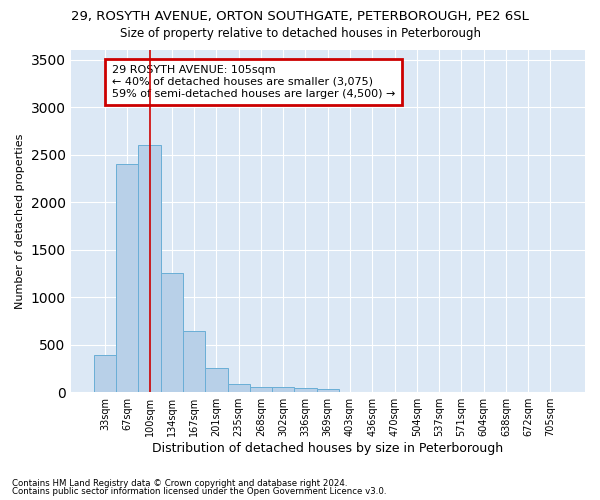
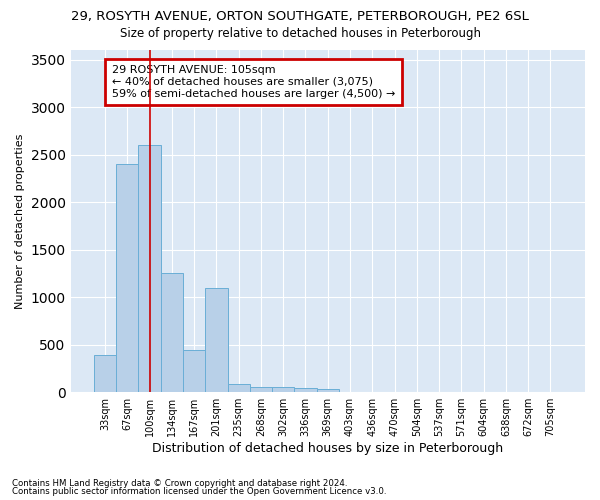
167sqm: 640 -> 440
201sqm: 260 -> 1100
